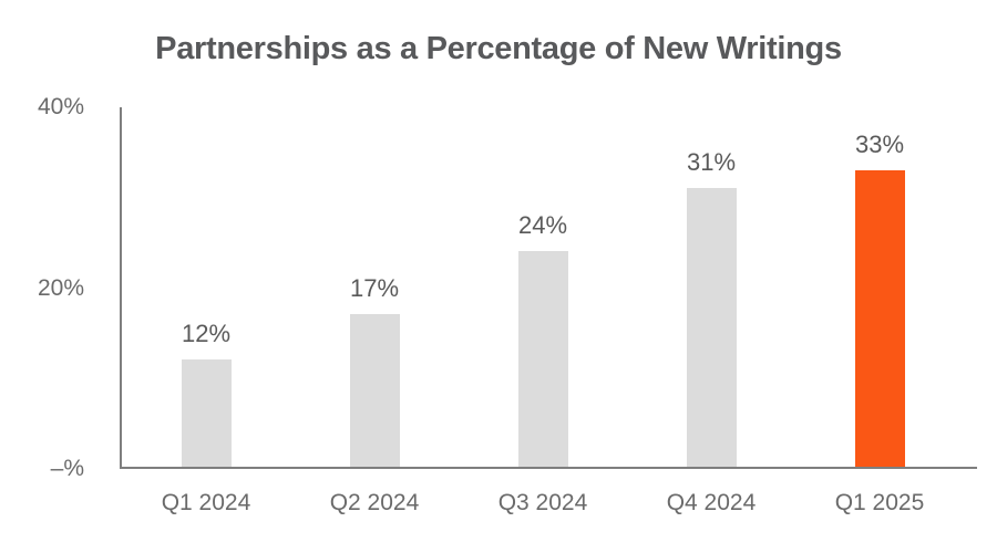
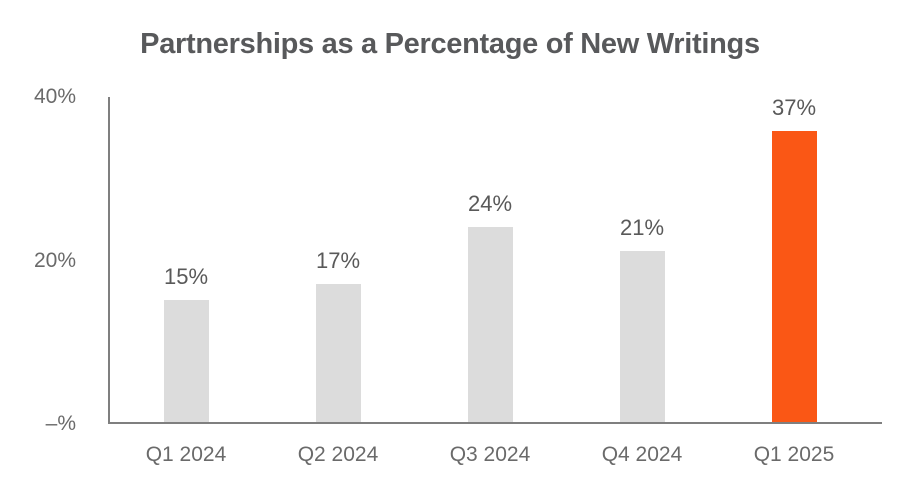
Q1 2024: 12% -> 15%
Q4 2024: 31% -> 21%
Q1 2025: 33% -> 37%
